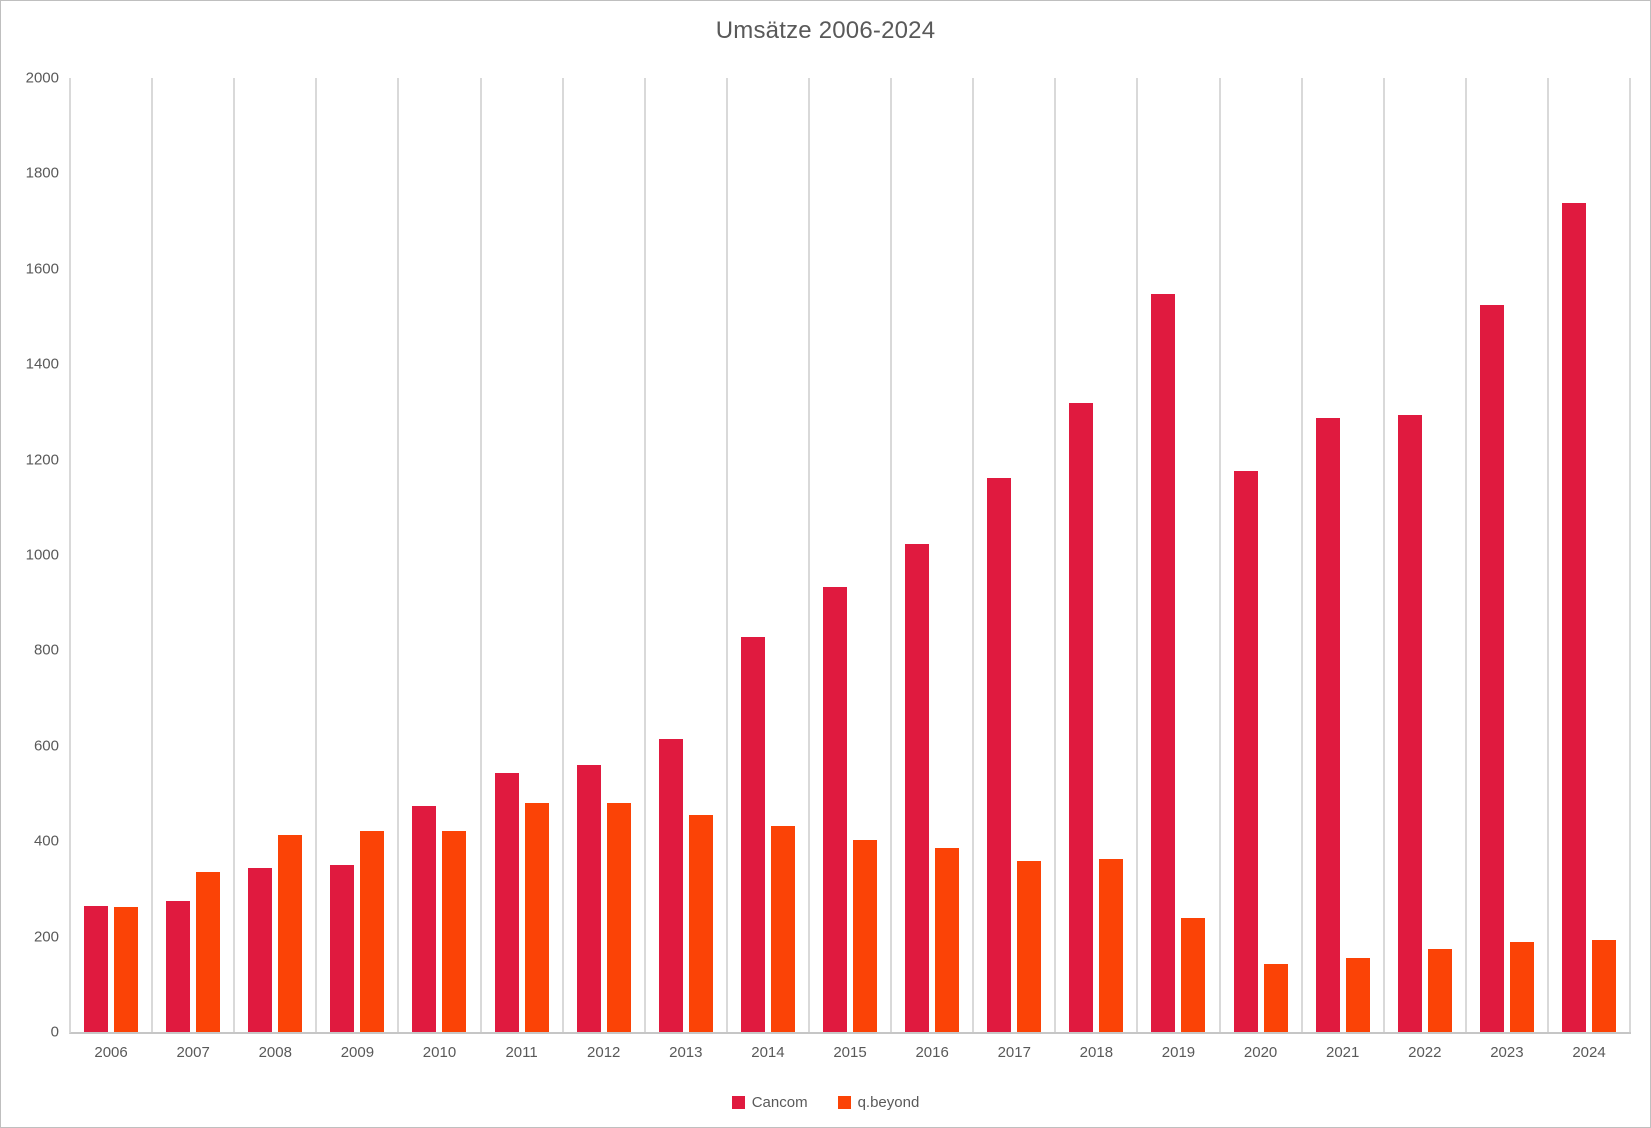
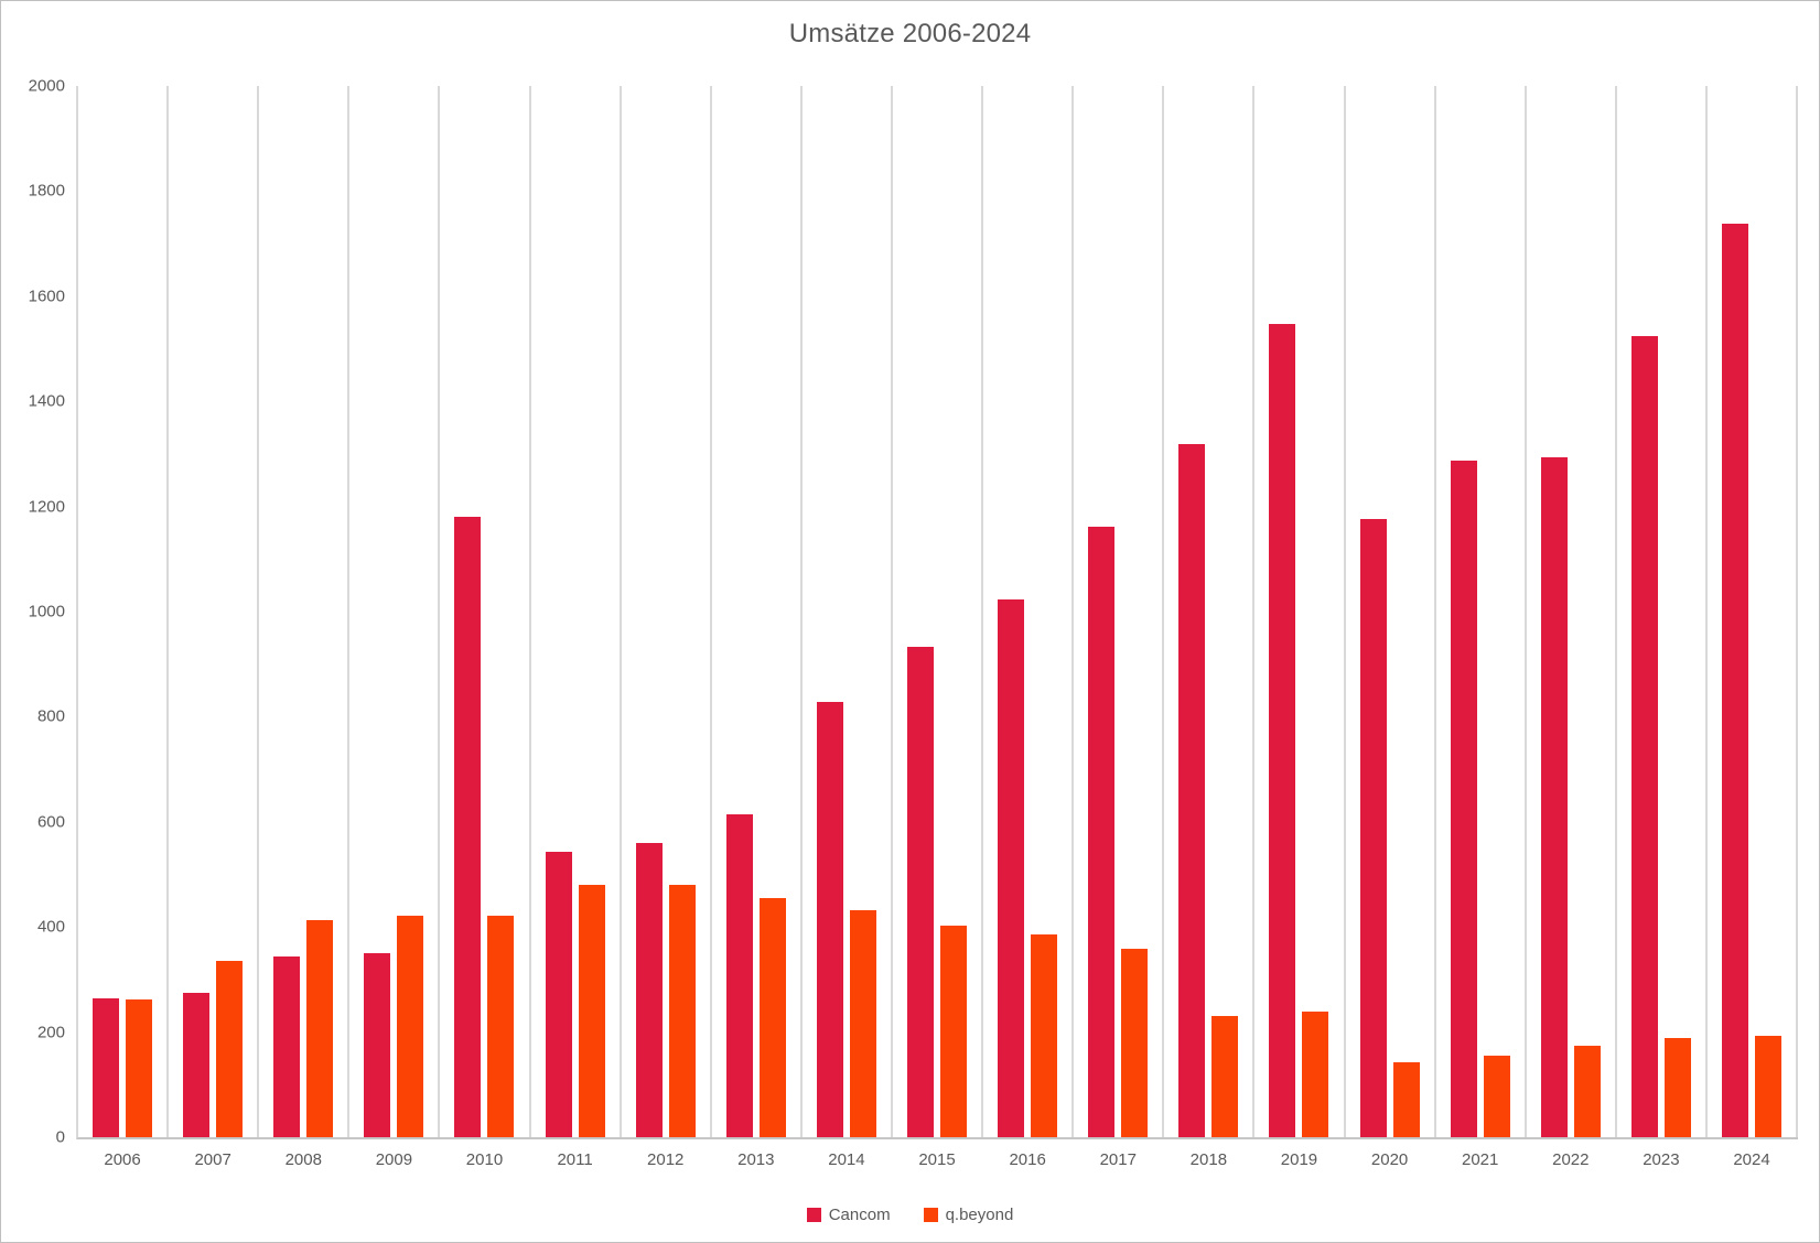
Cancom/2010: 470 -> 1180
q.beyond/2018: 360 -> 230
